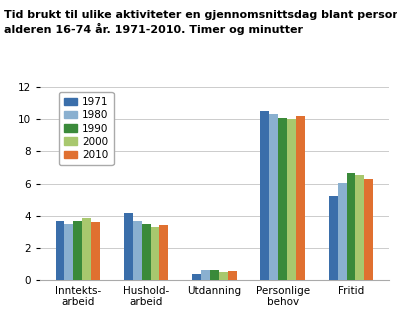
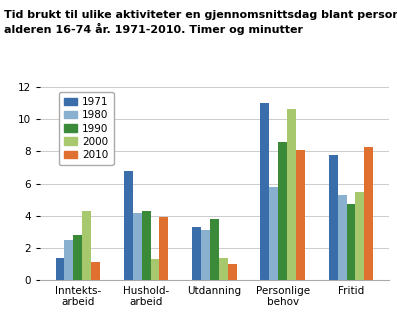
1971/Inntekts- arbeid: 3.6 -> 1.4
1980/Inntekts- arbeid: 3.5 -> 2.5
1990/Inntekts- arbeid: 3.7 -> 2.8
2000/Inntekts- arbeid: 3.9 -> 4.3
2010/Inntekts- arbeid: 3.6 -> 1.1
1971/Hushold- arbeid: 4.2 -> 6.8
1980/Hushold- arbeid: 3.6 -> 4.2
1990/Hushold- arbeid: 3.5 -> 4.3
2000/Hushold- arbeid: 3.3 -> 1.3
2010/Hushold- arbeid: 3.5 -> 3.9
1971/Utdanning: 0.4 -> 3.3
1980/Utdanning: 0.6 -> 3.1
1990/Utdanning: 0.6 -> 3.8
2000/Utdanning: 0.5 -> 1.4
2010/Utdanning: 0.6 -> 1.0
1971/Personlige behov: 10.5 -> 11.0
1980/Personlige behov: 10.3 -> 5.8
1990/Personlige behov: 10.1 -> 8.6
2000/Personlige behov: 10.0 -> 10.6
2010/Personlige behov: 10.2 -> 8.1
1971/Fritid: 5.2 -> 7.8
1980/Fritid: 6.0 -> 5.3
1990/Fritid: 6.7 -> 4.7
2000/Fritid: 6.5 -> 5.5
2010/Fritid: 6.3 -> 8.3
